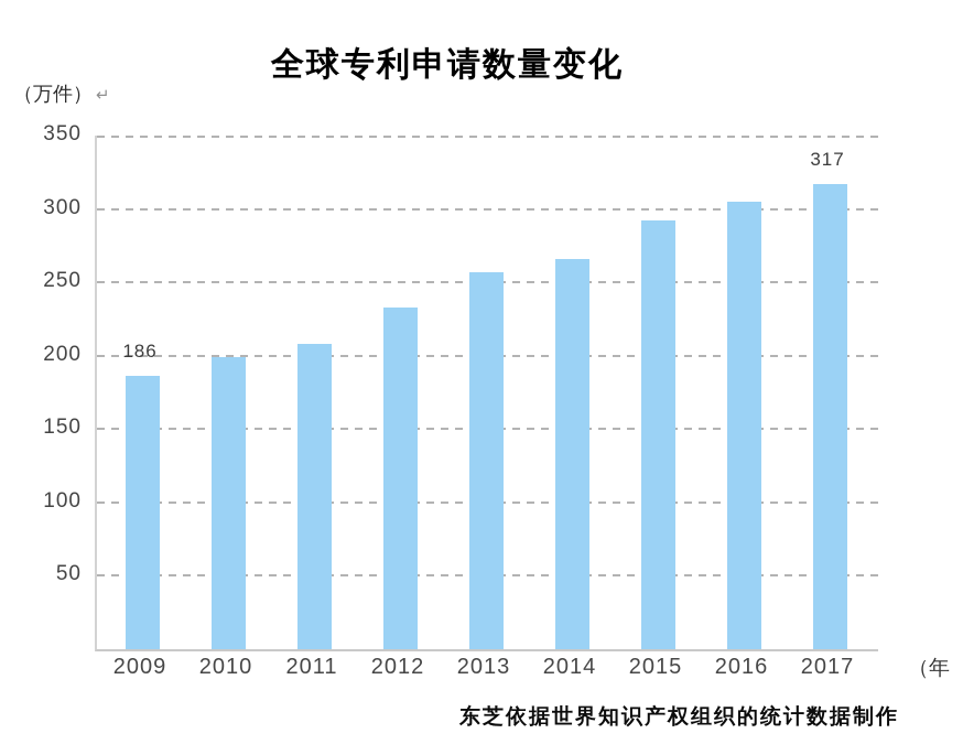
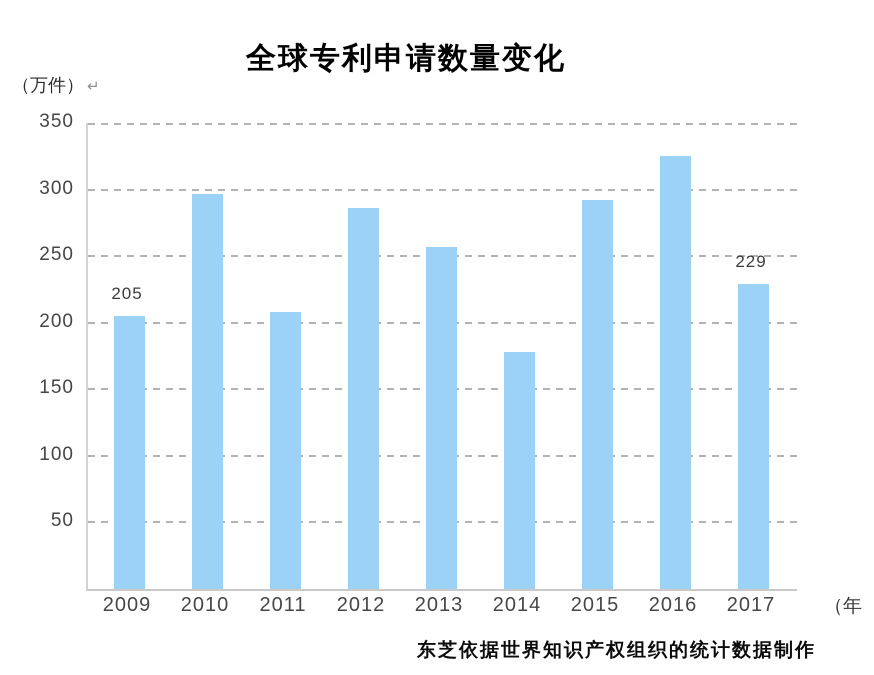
2009: 186 -> 205
2010: 199 -> 297
2012: 233 -> 286
2014: 266 -> 178
2016: 305 -> 325
2017: 317 -> 229
